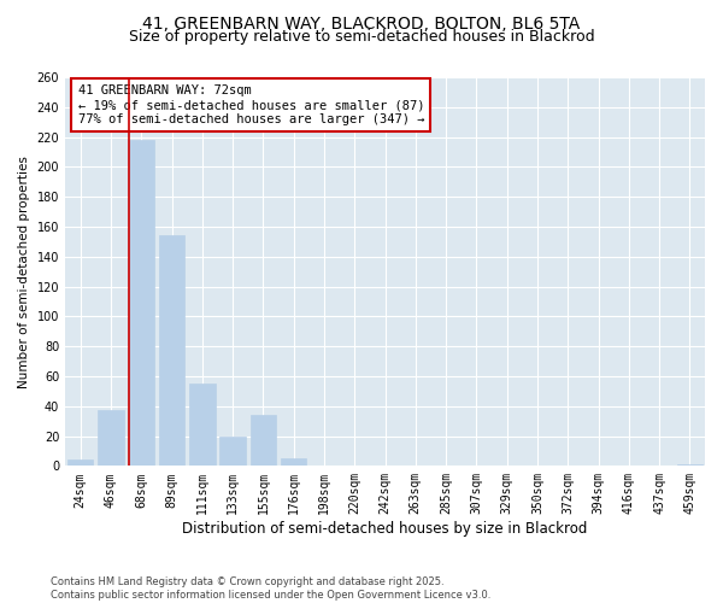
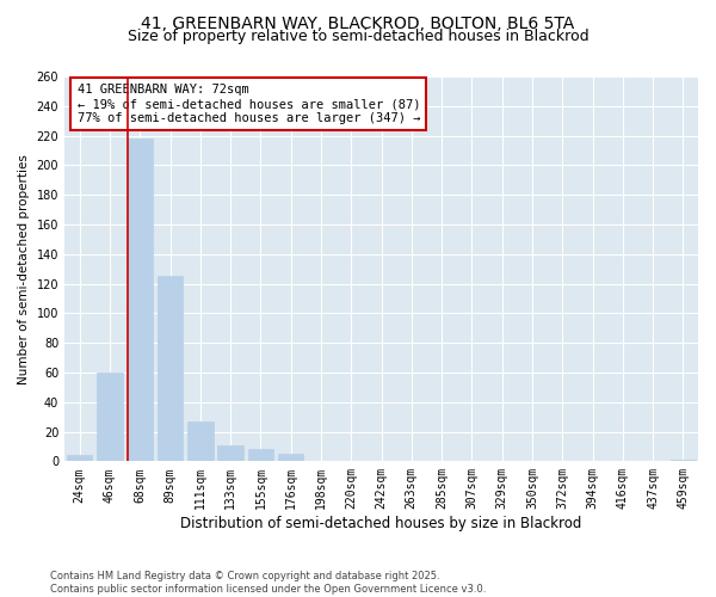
46sqm: 37 -> 60
89sqm: 154 -> 125
111sqm: 55 -> 27
133sqm: 20 -> 11
155sqm: 34 -> 8
